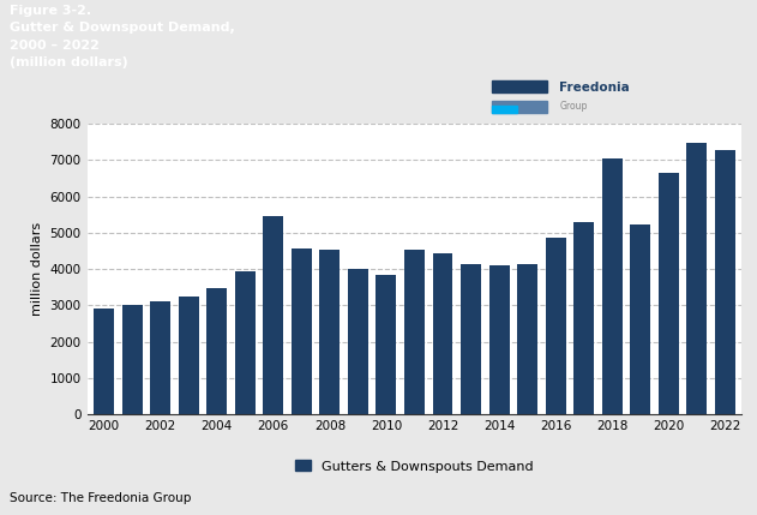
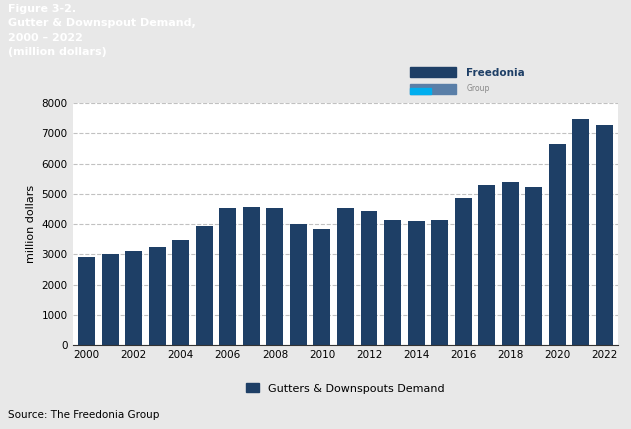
2006: 5450 -> 4520
2018: 7050 -> 5400
